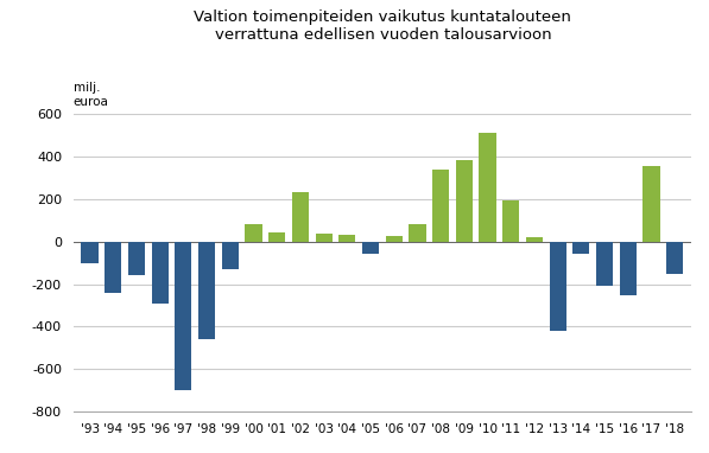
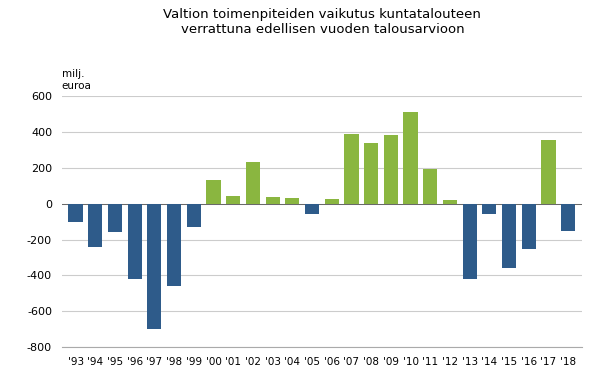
'96: -290 -> -420
'00: 80 -> 130
'07: 80 -> 390
'15: -210 -> -360
